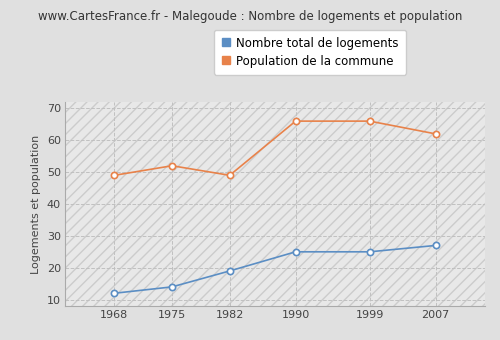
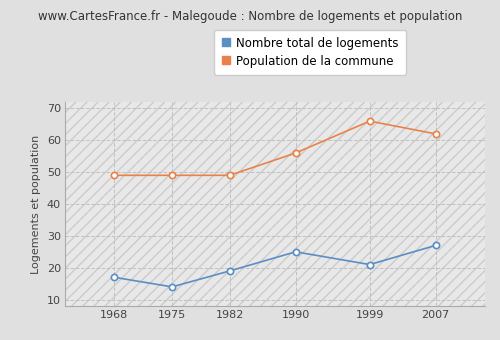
Nombre total de logements/1968: 12 -> 17
Population de la commune/1975: 52 -> 49
Population de la commune/1990: 66 -> 56
Nombre total de logements/1999: 25 -> 21
